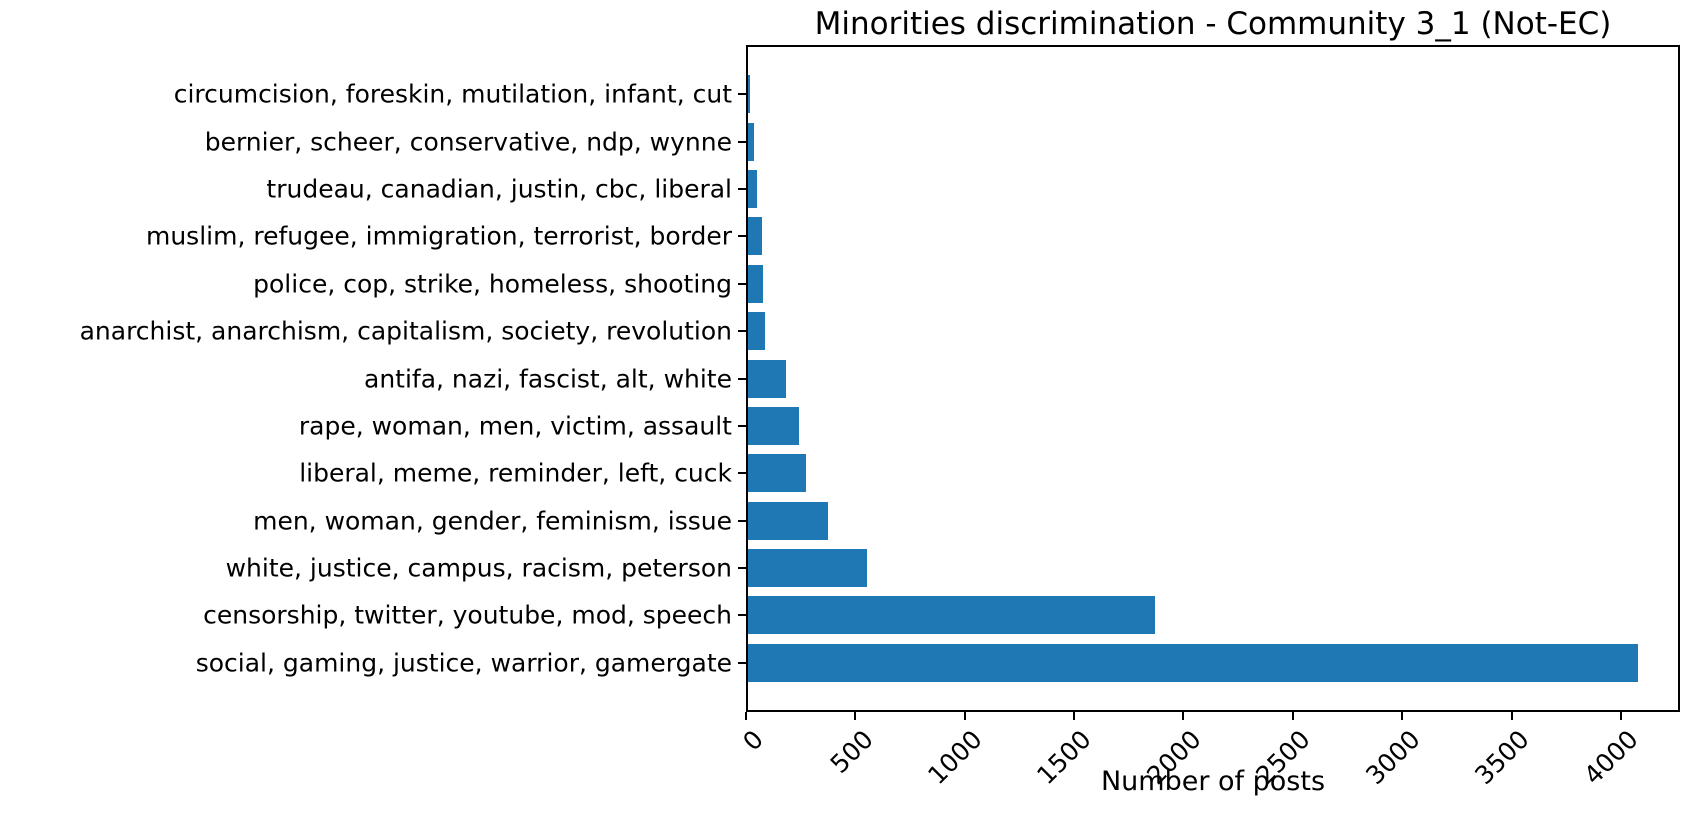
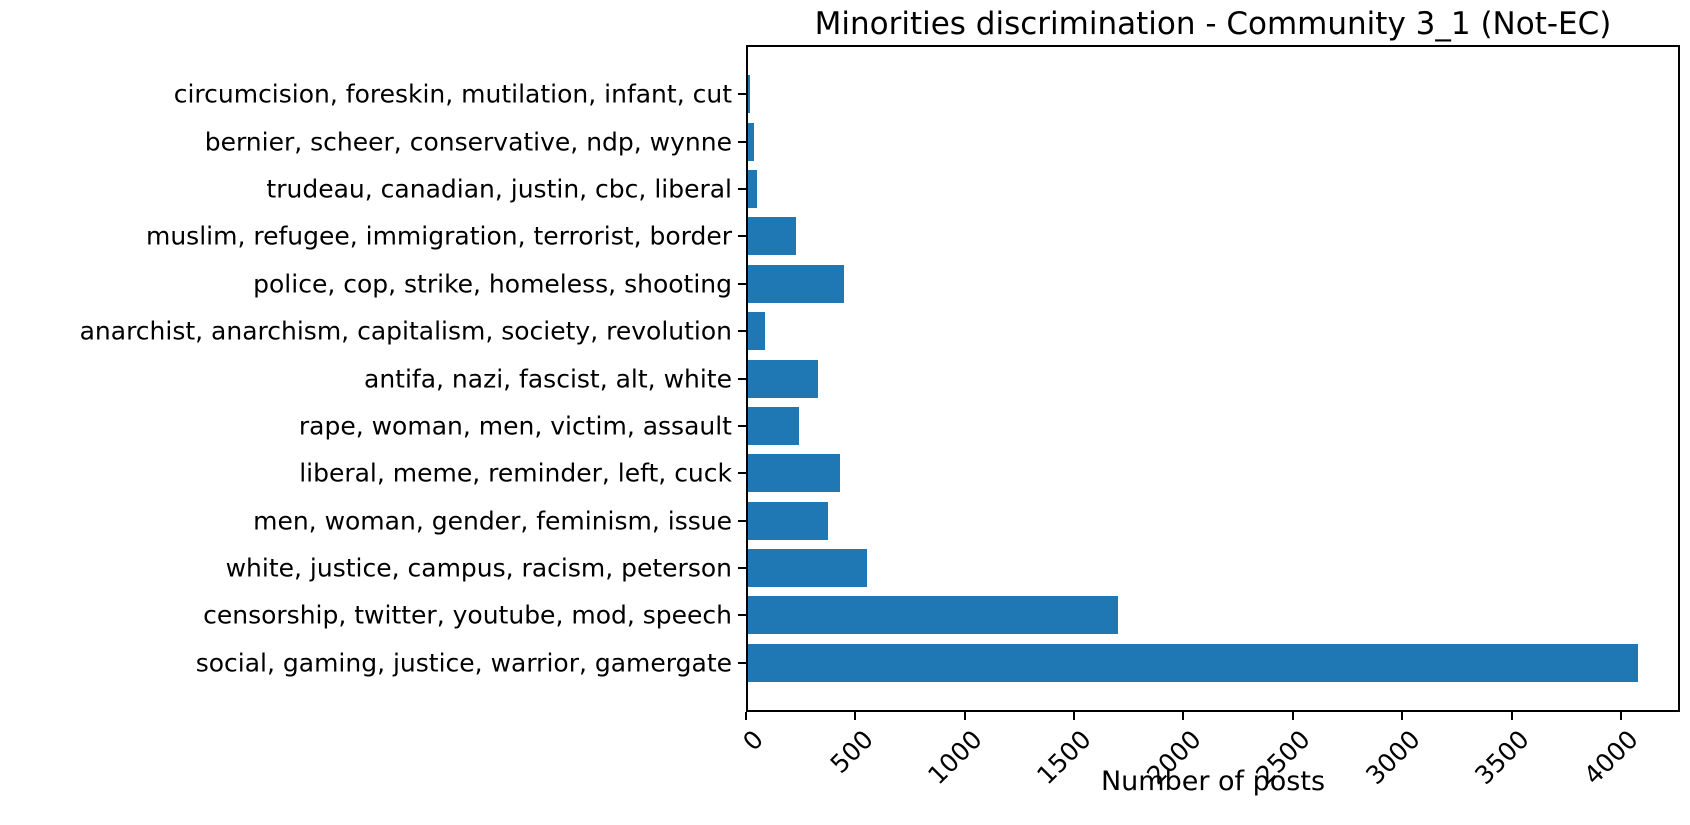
muslim, refugee, immigration, terrorist, border: 60 -> 220
police, cop, strike, homeless, shooting: 70 -> 440
antifa, nazi, fascist, alt, white: 180 -> 320
liberal, meme, reminder, left, cuck: 260 -> 420
censorship, twitter, youtube, mod, speech: 1860 -> 1690
